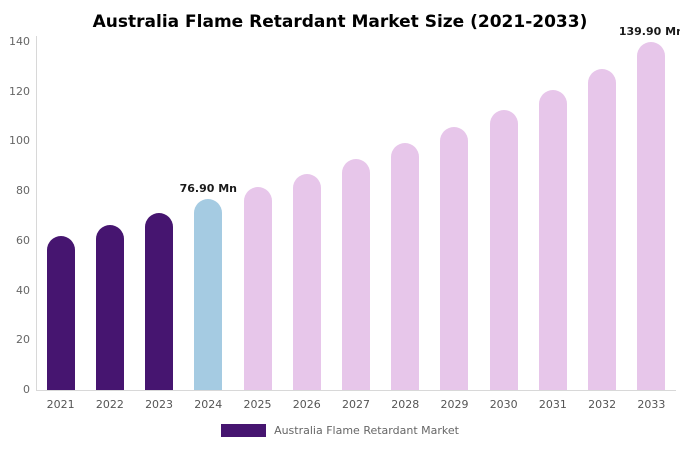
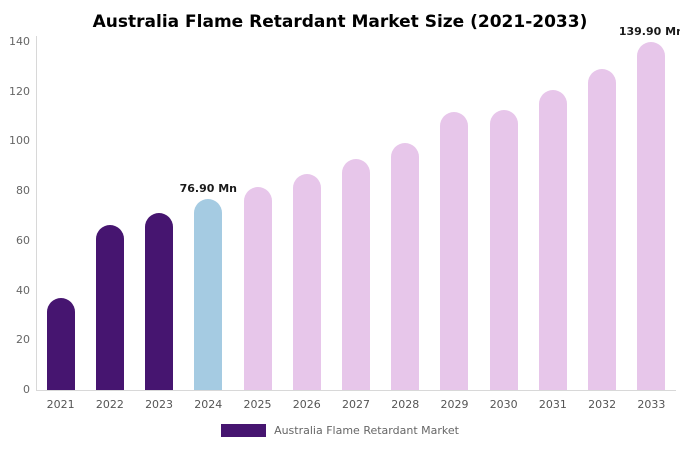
2021: 62 -> 37
2029: 106 -> 112
